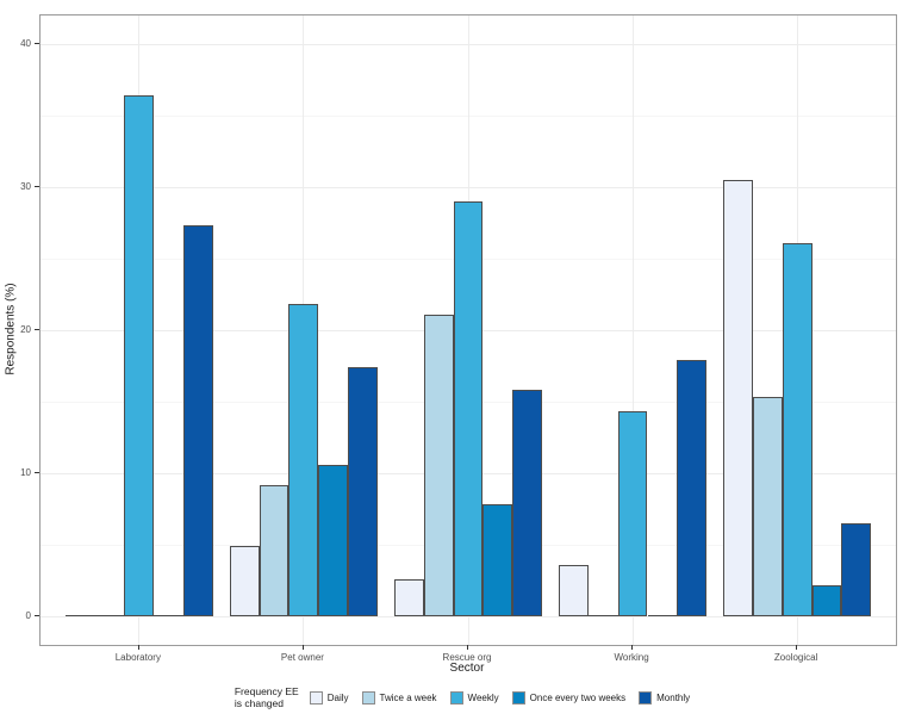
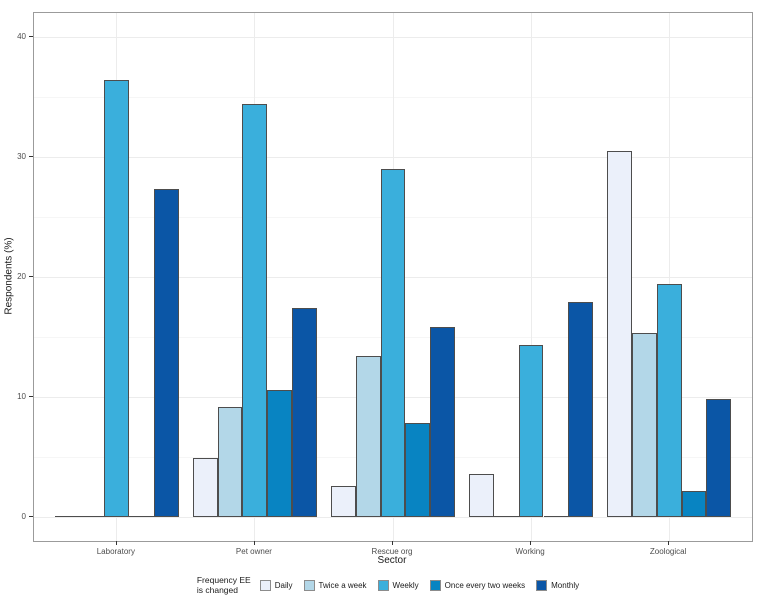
Weekly/Pet owner: 21.8 -> 34.4
Twice a week/Rescue org: 21.1 -> 13.4
Weekly/Zoological: 26.1 -> 19.4
Monthly/Zoological: 6.5 -> 9.8
